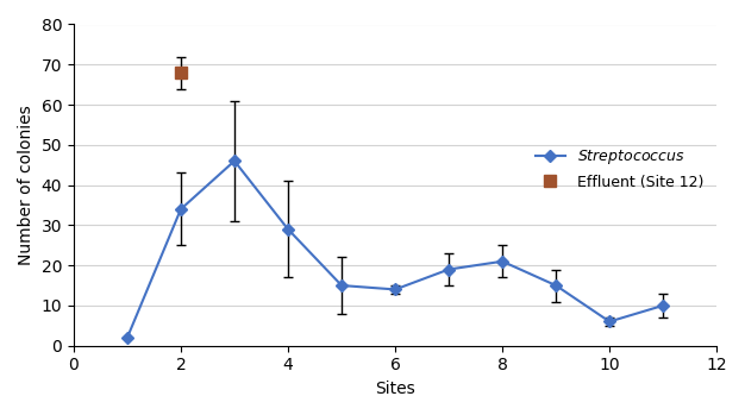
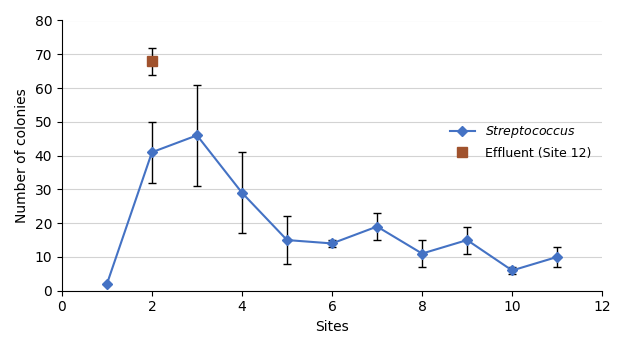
2: 34 -> 41
8: 21 -> 11
